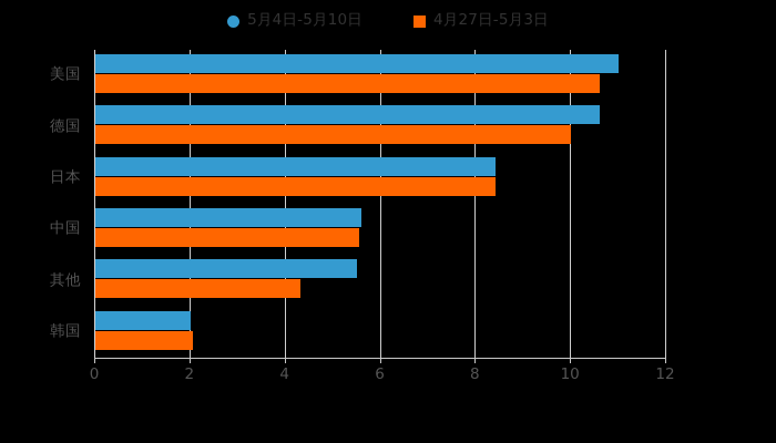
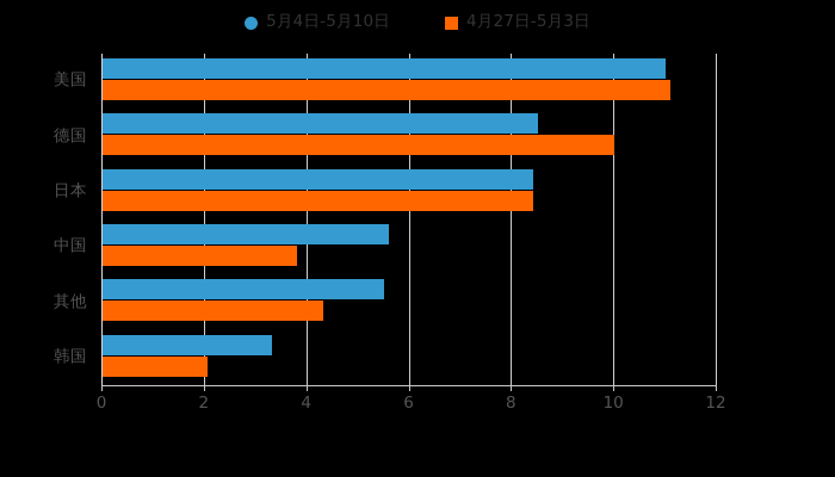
4月27日-5月3日/美国: 10.6 -> 11.1
5月4日-5月10日/德国: 10.6 -> 8.5
4月27日-5月3日/中国: 5.5 -> 3.8
5月4日-5月10日/韩国: 2.0 -> 3.3
